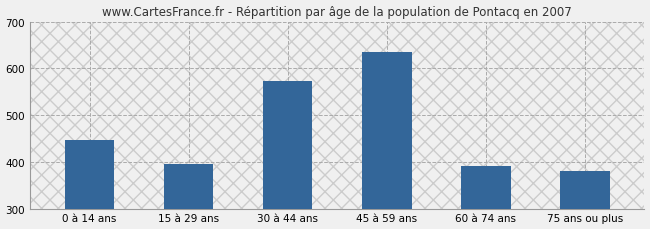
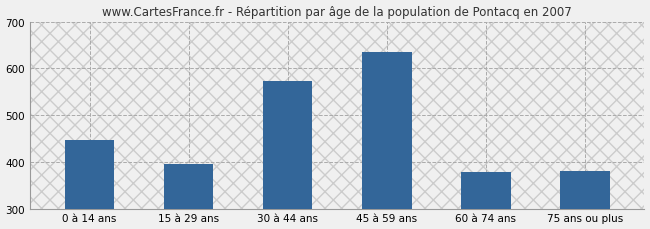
60 à 74 ans: 392 -> 380
